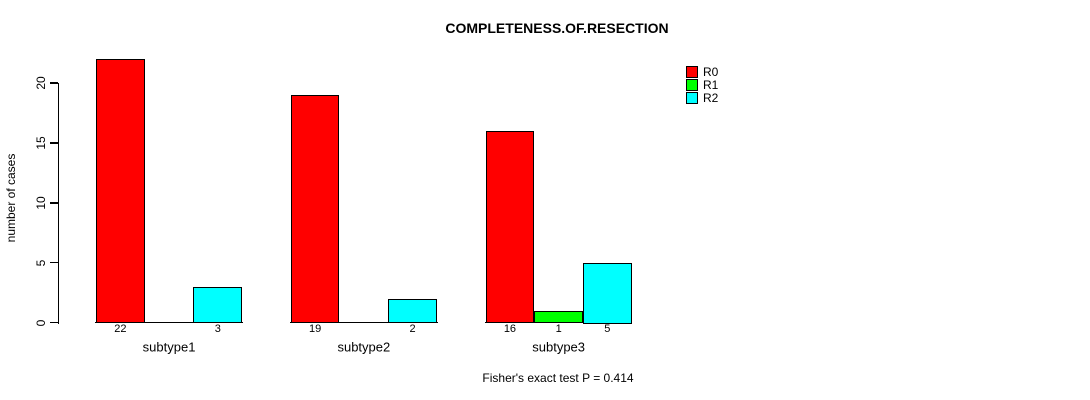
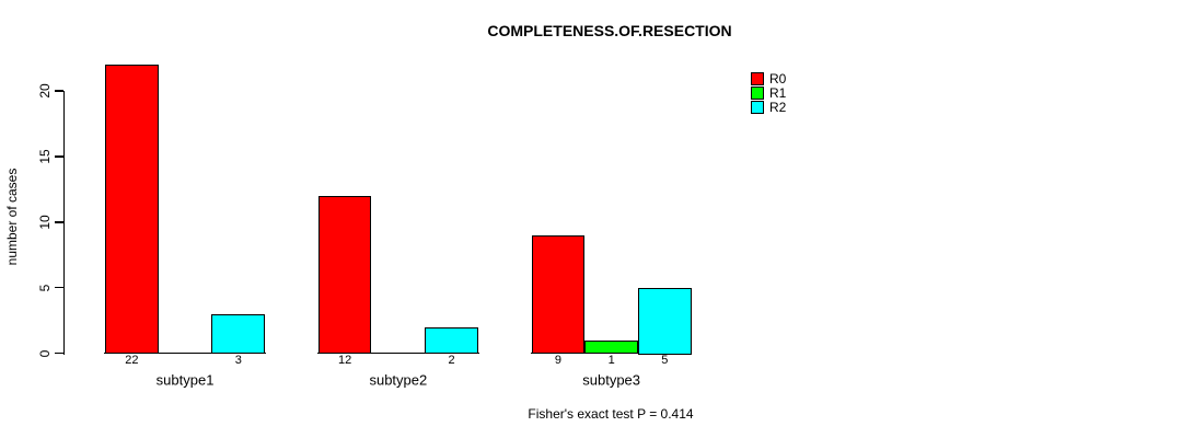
R0/subtype2: 19 -> 12
R0/subtype3: 16 -> 9
